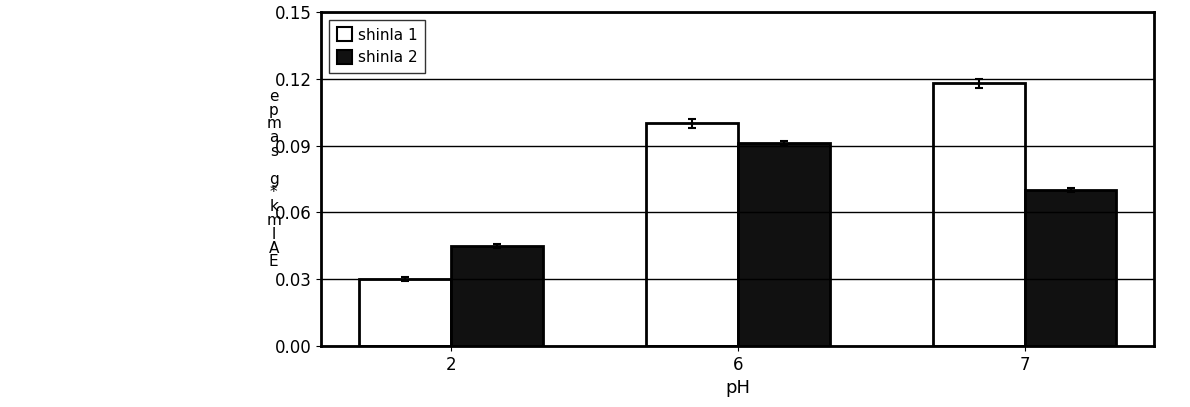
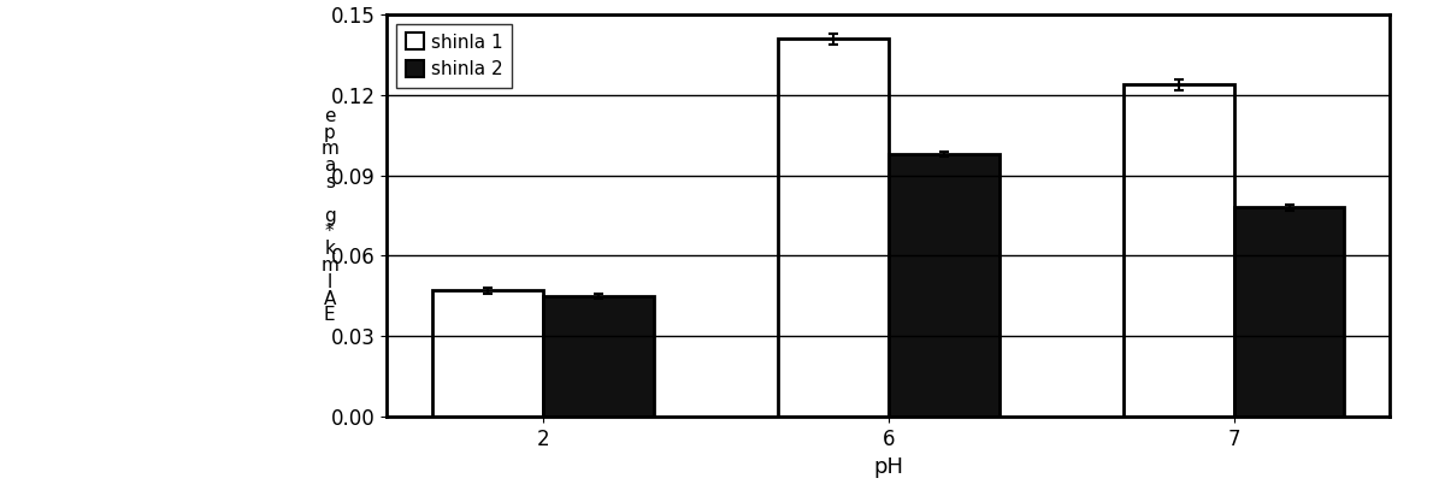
shinla 1/2: 0.030 -> 0.047
shinla 1/6: 0.100 -> 0.141
shinla 2/6: 0.091 -> 0.098
shinla 1/7: 0.118 -> 0.124
shinla 2/7: 0.070 -> 0.078
